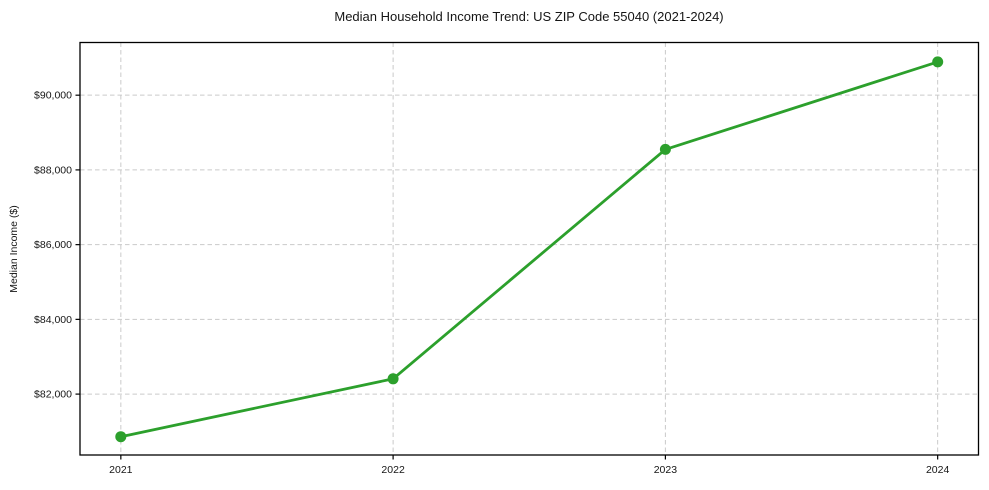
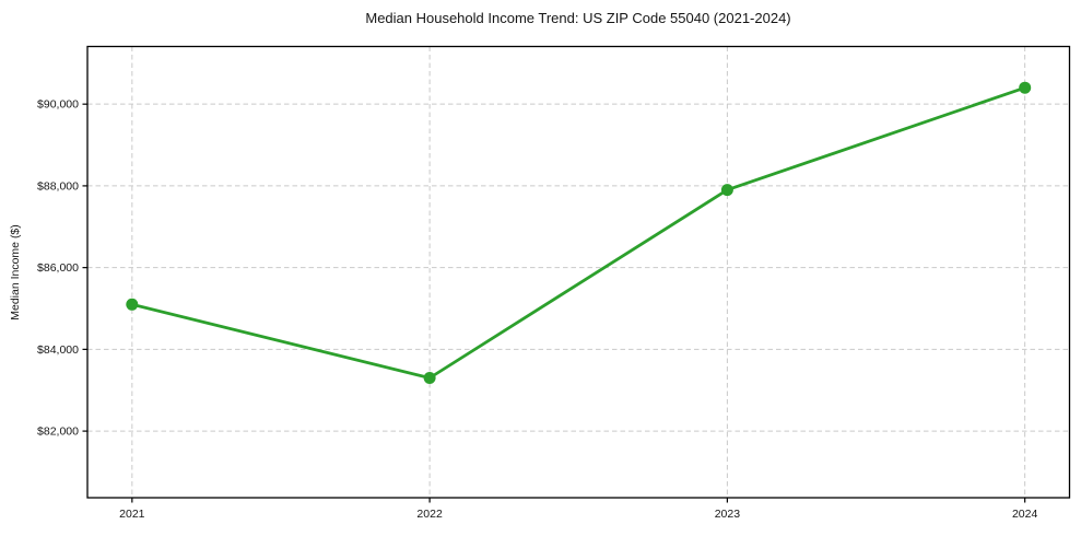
2021: $80900 -> $85100
2022: $82400 -> $83300
2023: $88600 -> $87900
2024: $90900 -> $90400
